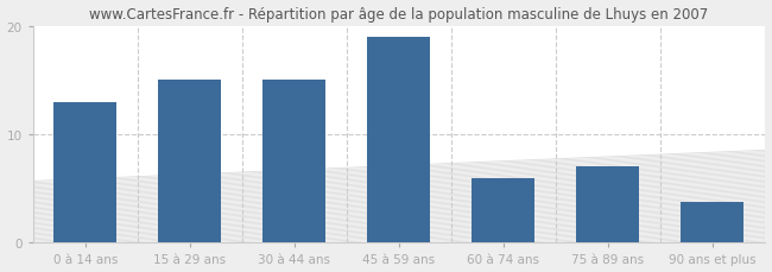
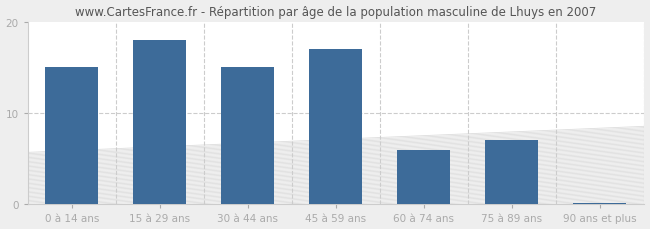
0 à 14 ans: 13.0 -> 15.0
15 à 29 ans: 15.0 -> 18.0
45 à 59 ans: 19.0 -> 17.0
90 ans et plus: 3.8 -> 0.1
